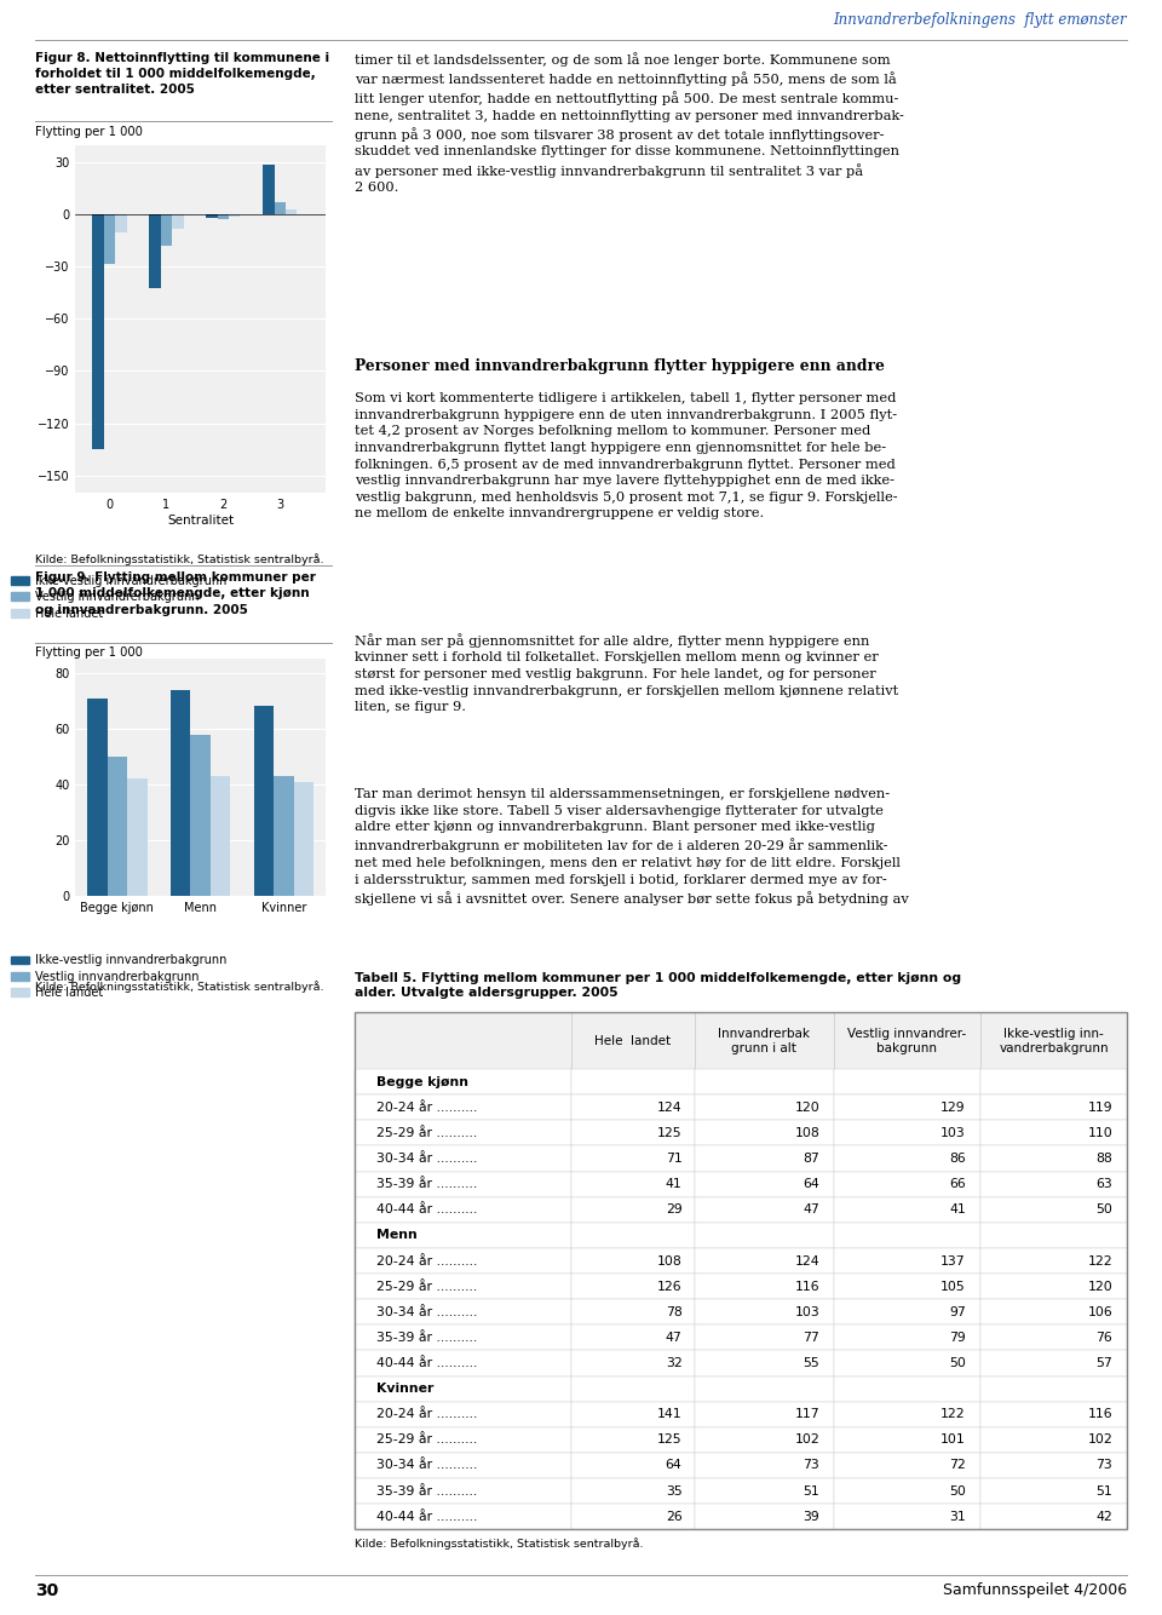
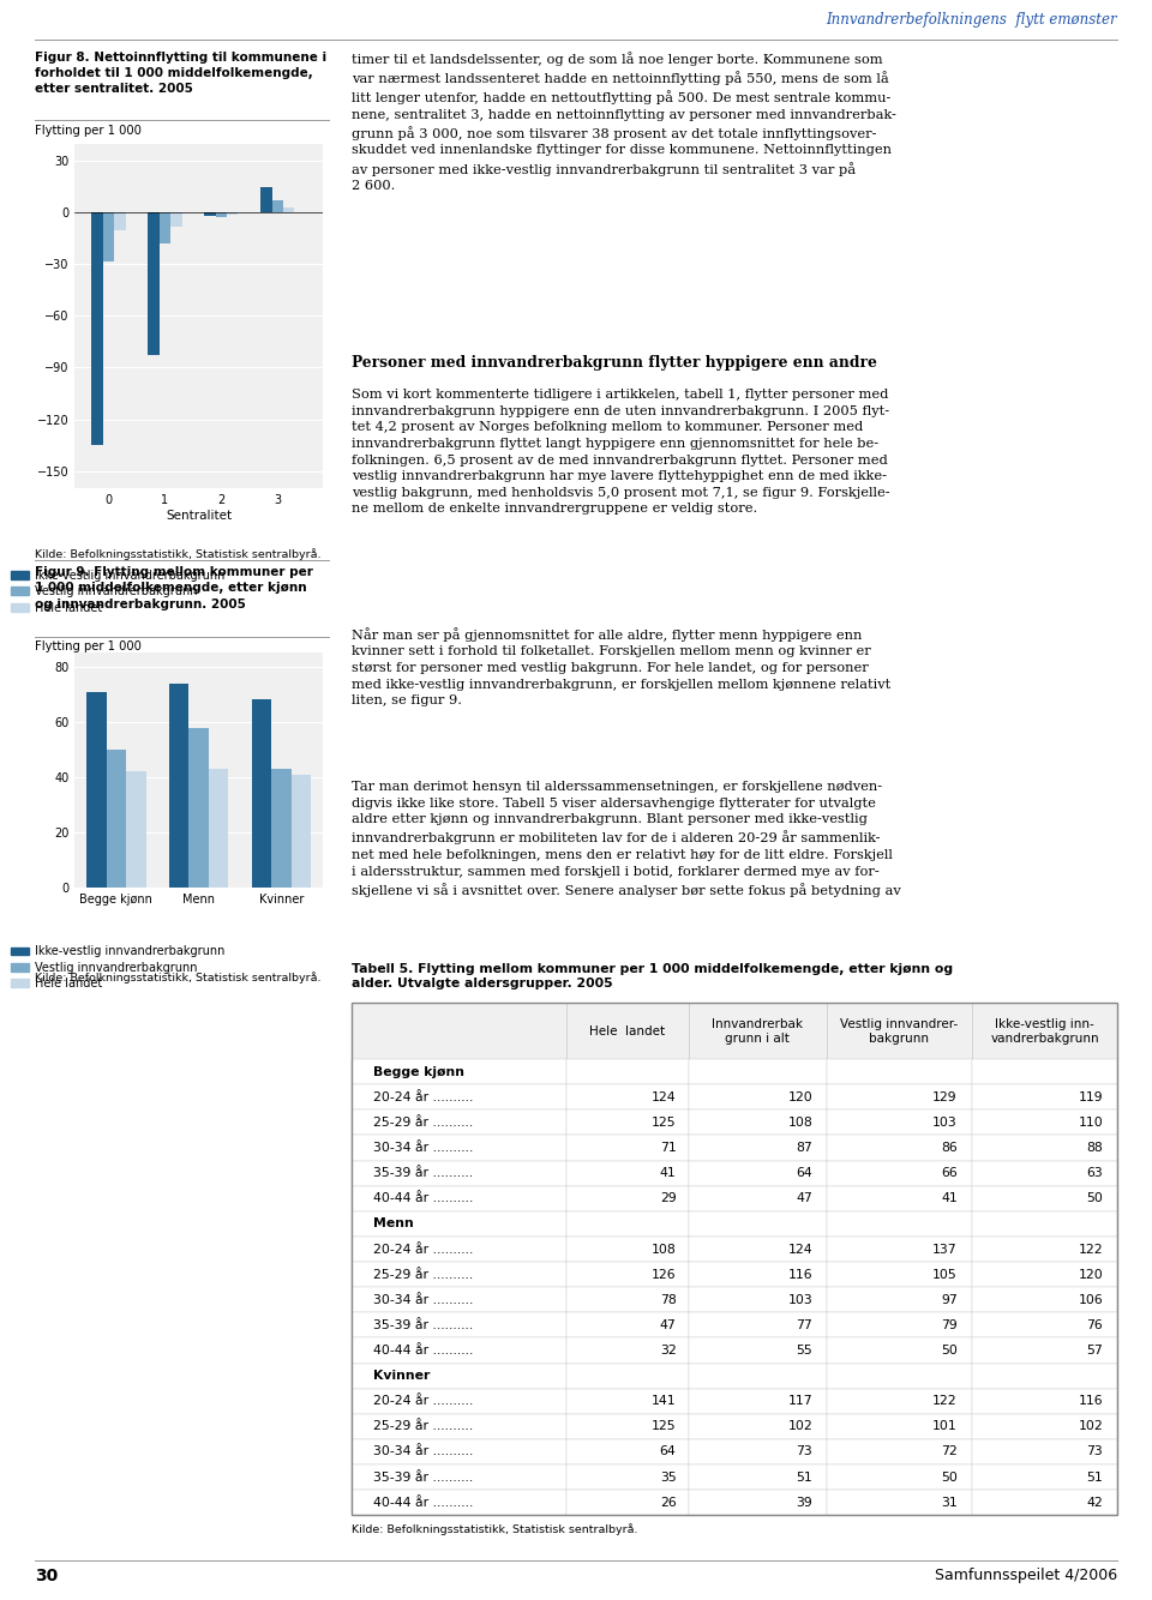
Ikke-vestlig innvandrerbakgrunn/1: -42 -> -83
Ikke-vestlig innvandrerbakgrunn/3: 29 -> 15
